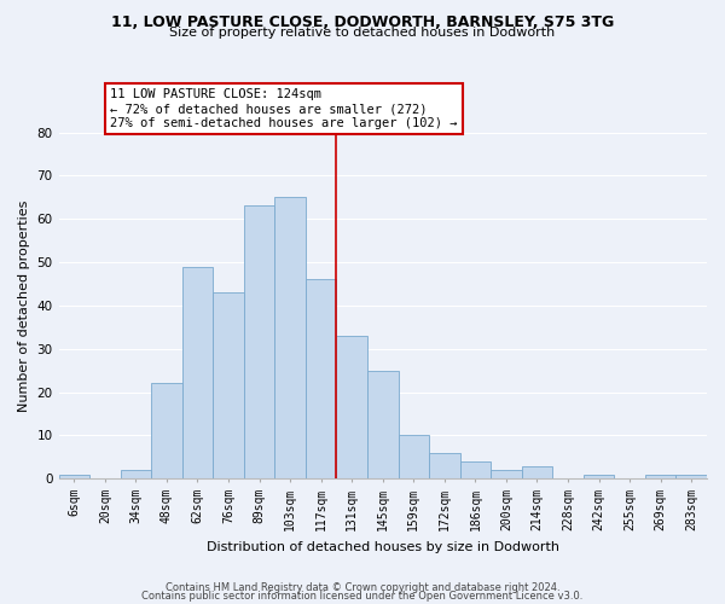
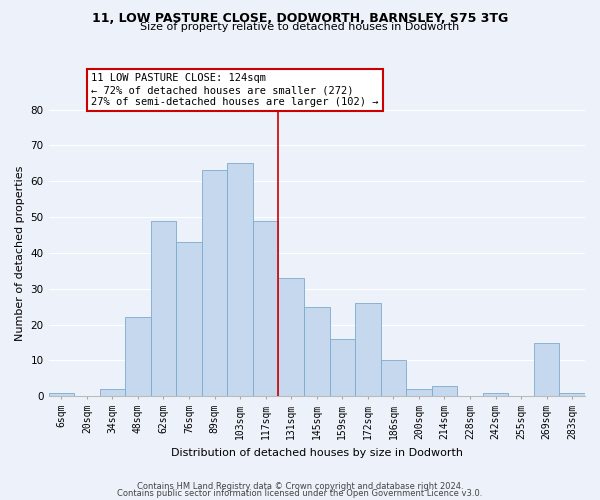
117sqm: 46 -> 49
159sqm: 10 -> 16
172sqm: 6 -> 26
186sqm: 4 -> 10
269sqm: 1 -> 15
